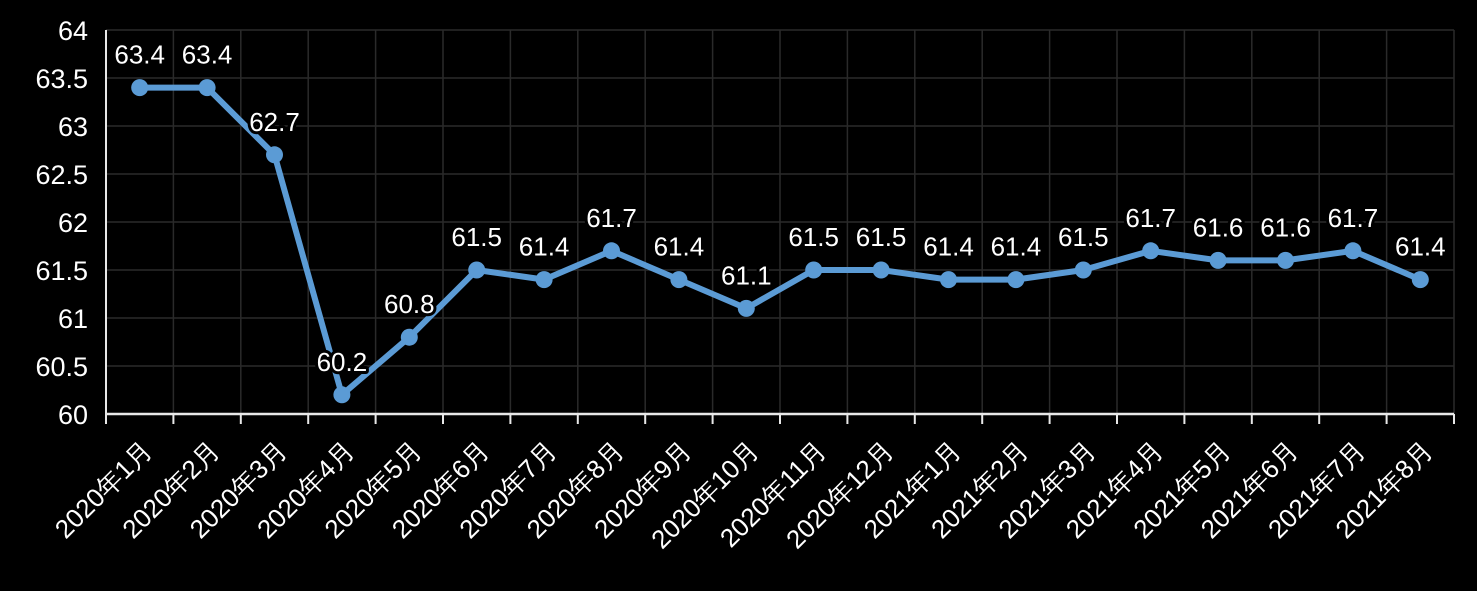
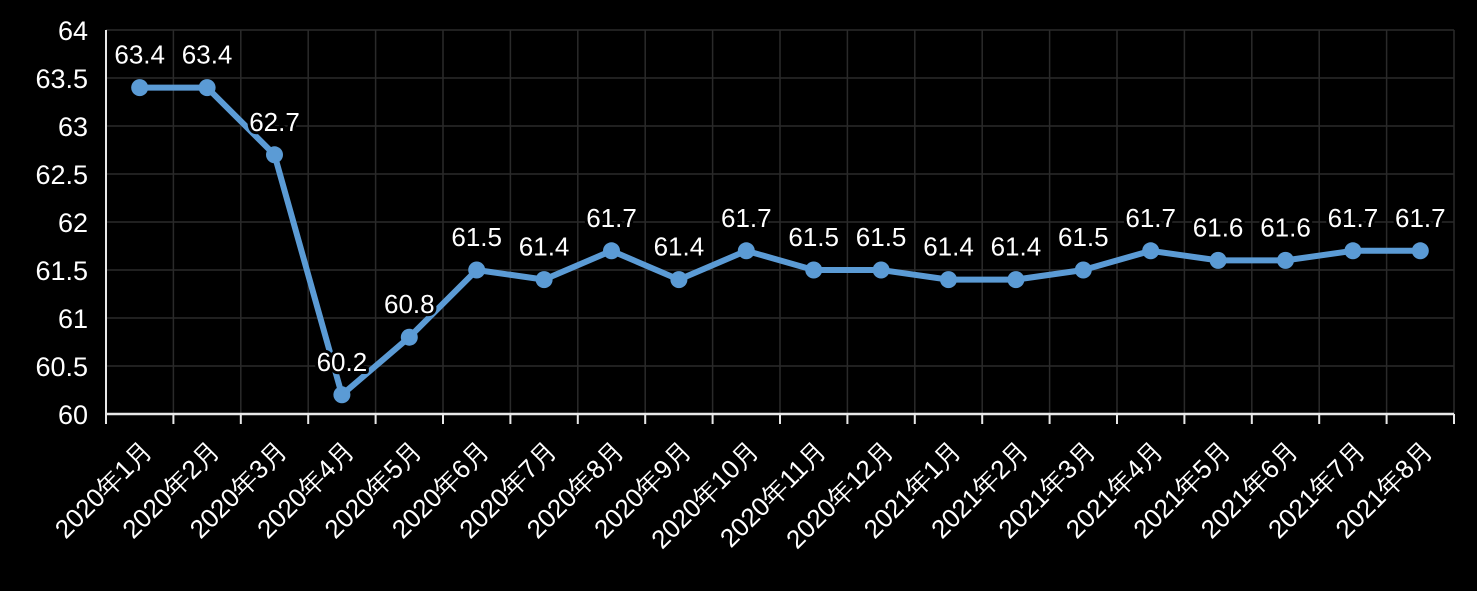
2020年10月: 61.1 -> 61.7
2021年8月: 61.4 -> 61.7
